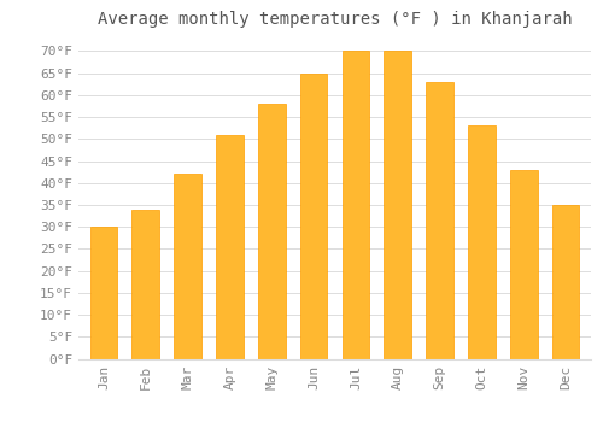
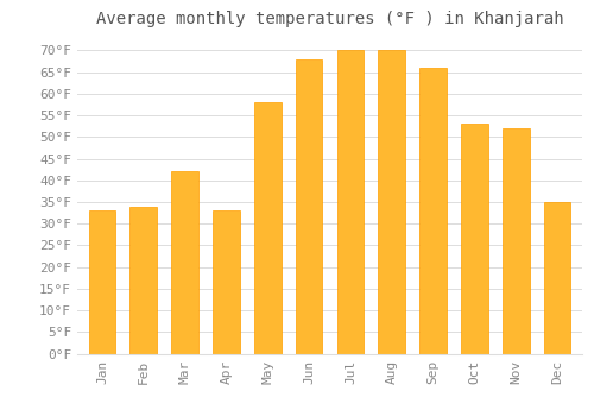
Jan: 30°F -> 33°F
Apr: 51°F -> 33°F
Jun: 65°F -> 68°F
Sep: 63°F -> 66°F
Nov: 43°F -> 52°F
